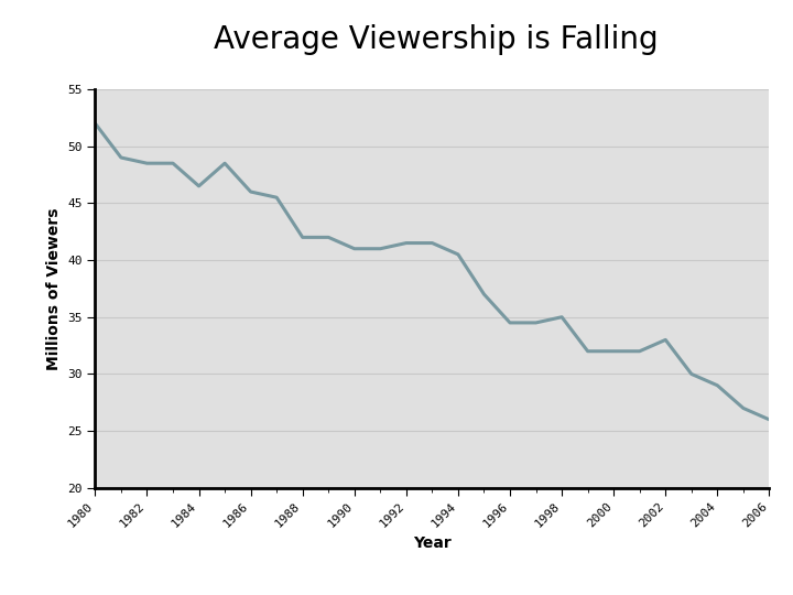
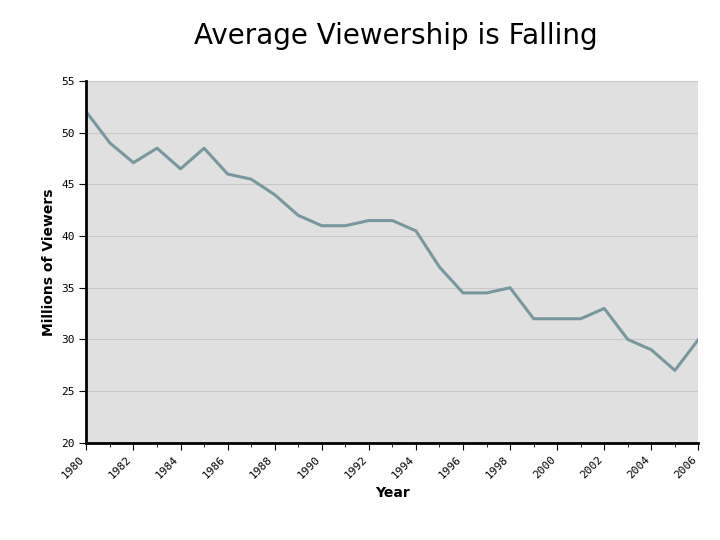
1982: 48.5 -> 47.1
1988: 42.0 -> 44.0
2006: 26.0 -> 30.0
